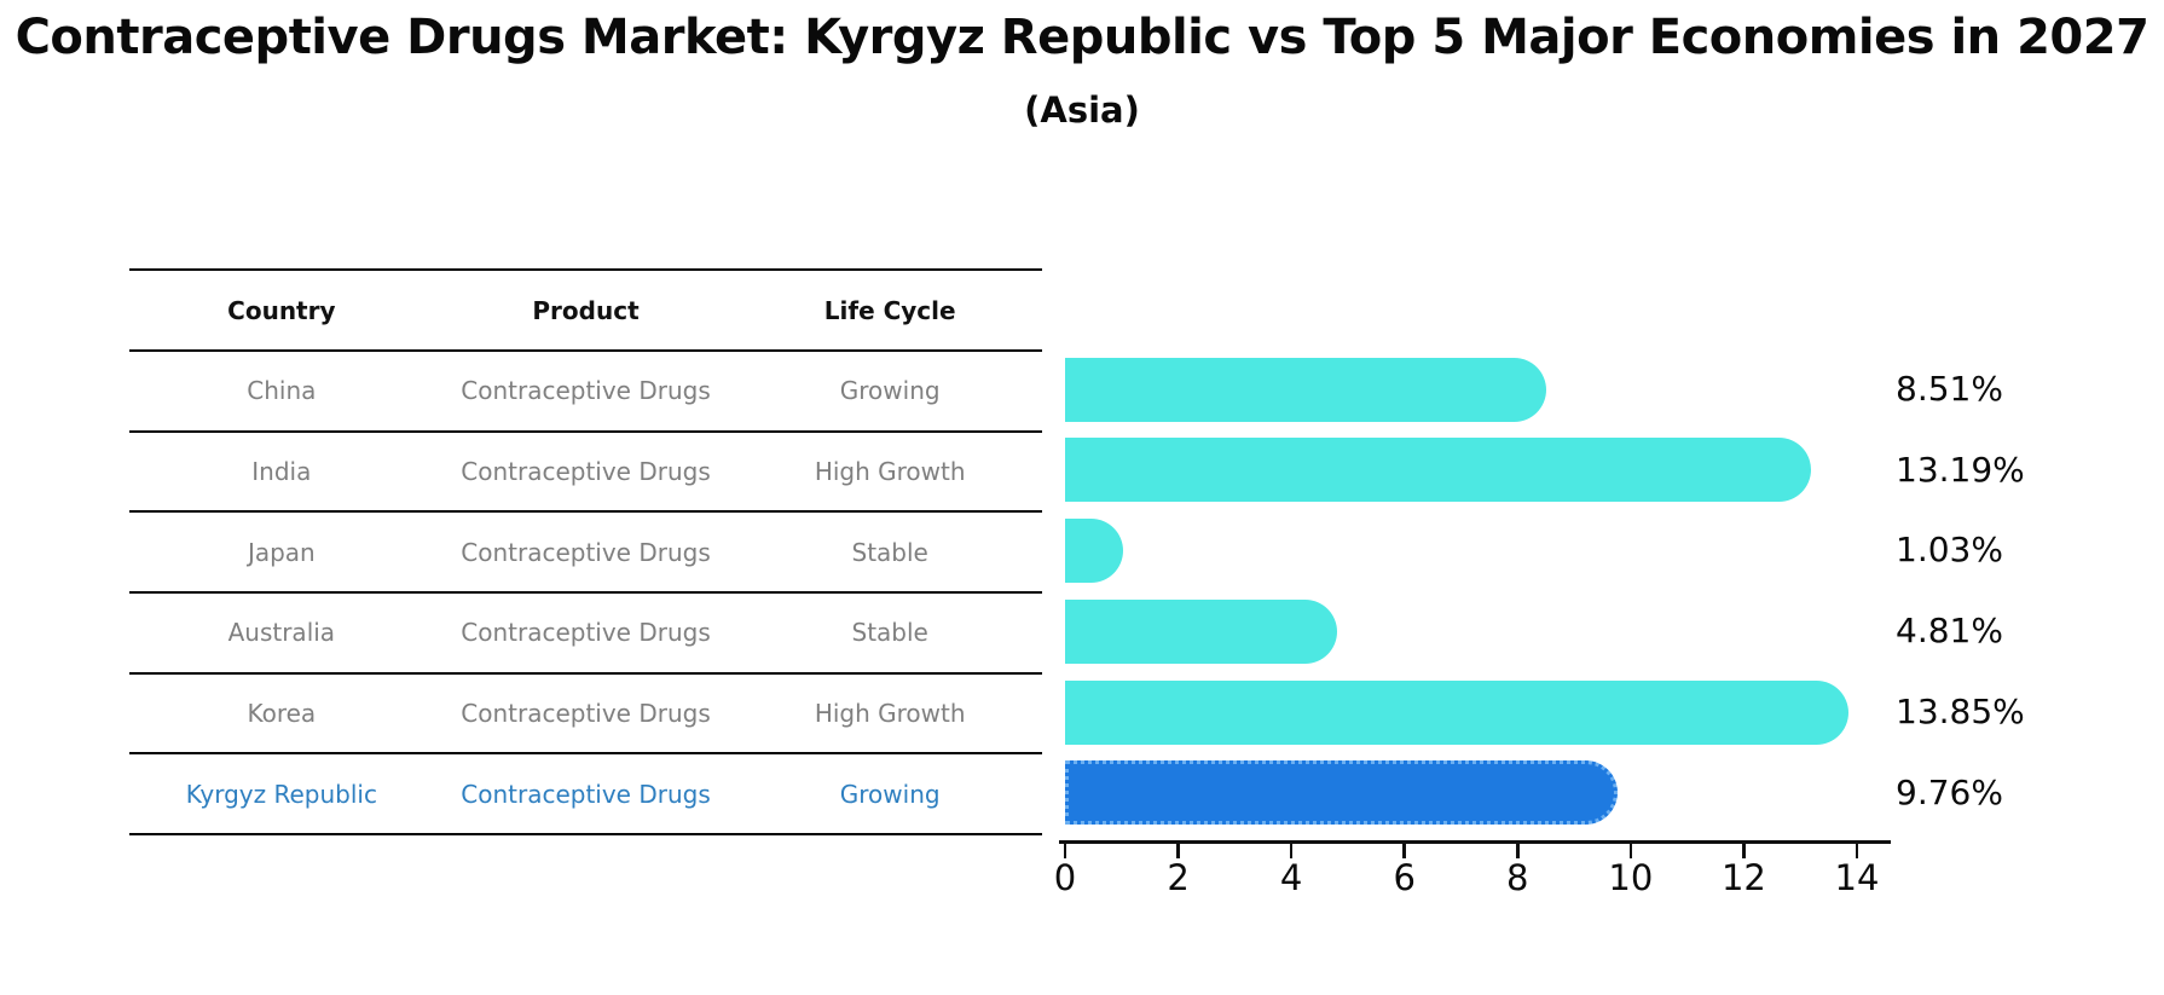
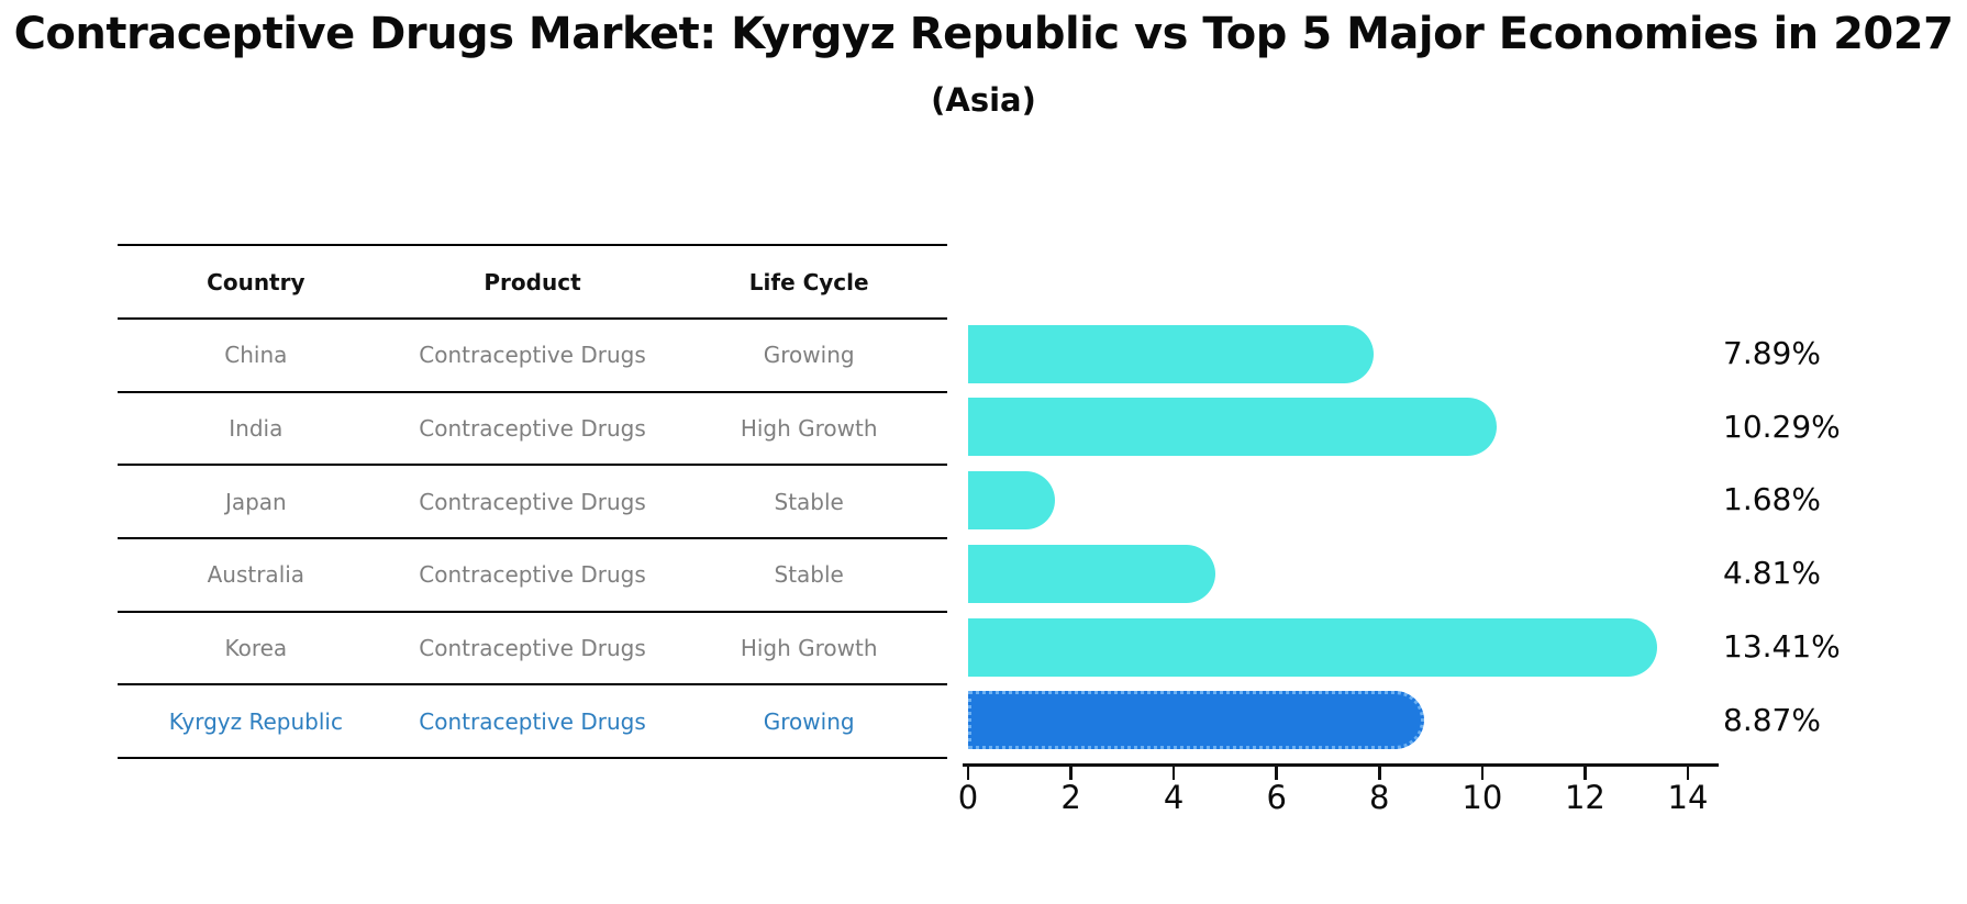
China: 8.51% -> 7.89%
India: 13.19% -> 10.29%
Japan: 1.03% -> 1.68%
Korea: 13.85% -> 13.41%
Kyrgyz Republic: 9.76% -> 8.87%
